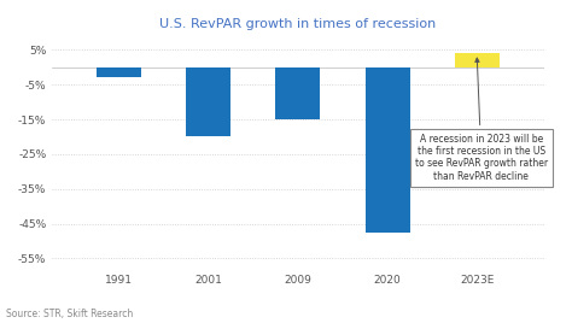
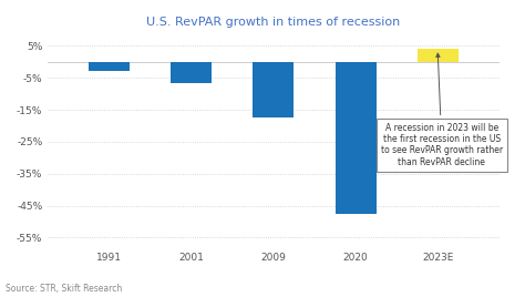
2001: -20.0% -> -6.5%
2009: -15.0% -> -17.5%
